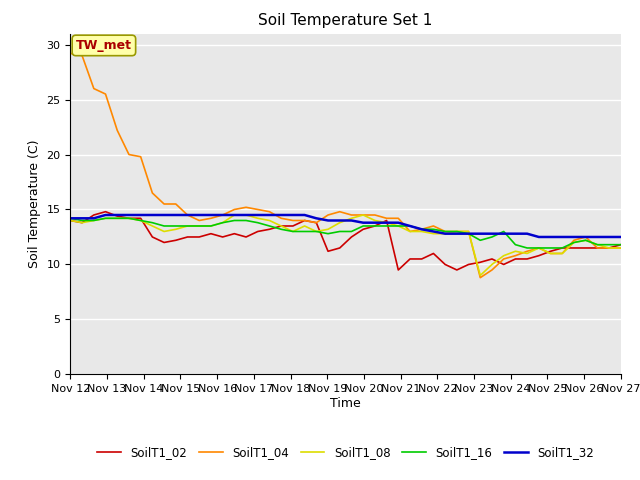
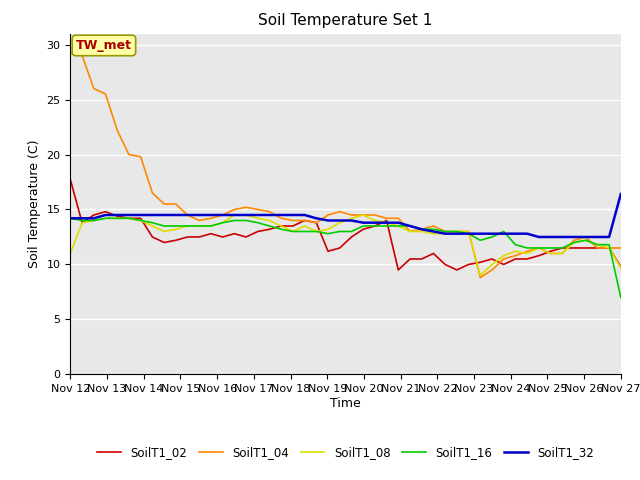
SoilT1_02/Nov 12: 14.0 -> 17.7
SoilT1_08/Nov 12: 14.0 -> 11.0
SoilT1_02/Nov 27: 11.8 -> 9.8
SoilT1_08/Nov 27: 11.5 -> 9.7
SoilT1_16/Nov 27: 11.8 -> 7.0
SoilT1_32/Nov 27: 12.5 -> 16.4
